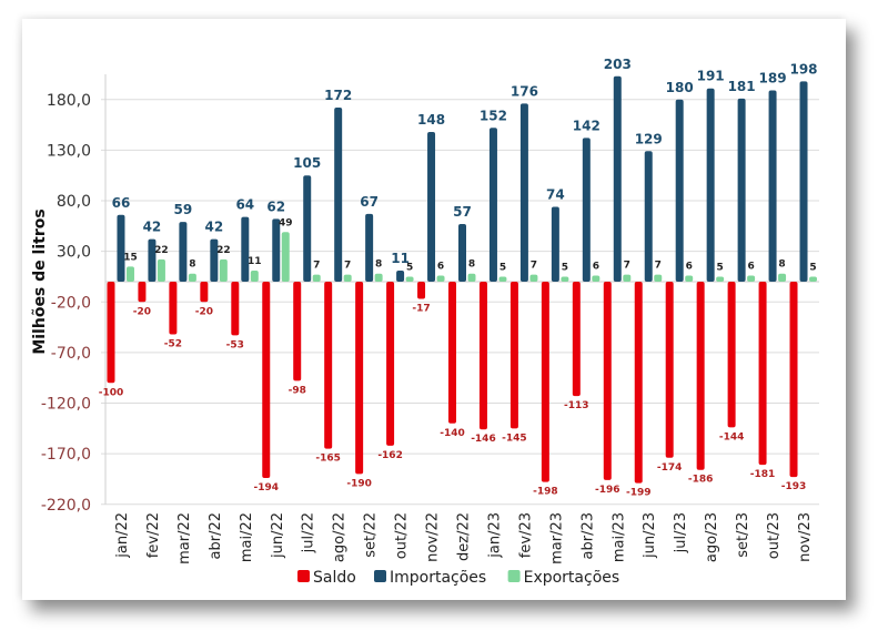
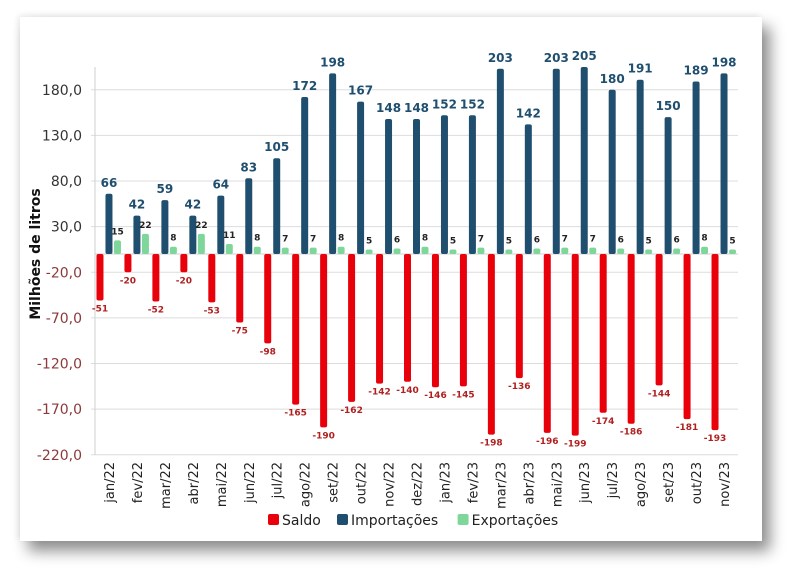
Saldo/jan/22: -100 -> -51
Saldo/jun/22: -194 -> -75
Importações/jun/22: 62 -> 83
Exportações/jun/22: 49 -> 8
Importações/set/22: 67 -> 198
Importações/out/22: 11 -> 167
Saldo/nov/22: -17 -> -142
Importações/dez/22: 57 -> 148
Importações/fev/23: 176 -> 152
Importações/mar/23: 74 -> 203
Saldo/abr/23: -113 -> -136
Importações/jun/23: 129 -> 205
Importações/set/23: 181 -> 150
